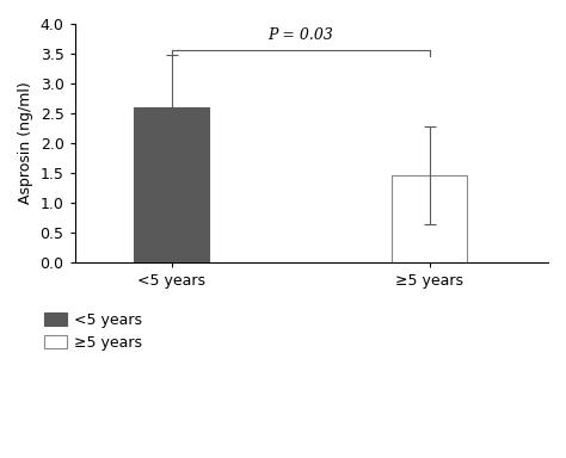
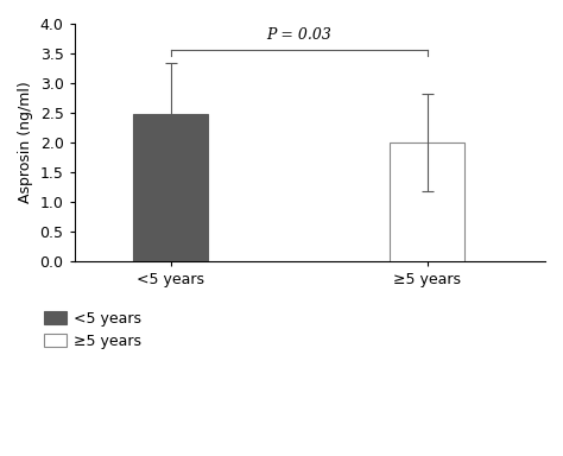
<5 years: 2.60 -> 2.47
≥5 years: 1.45 -> 2.00
